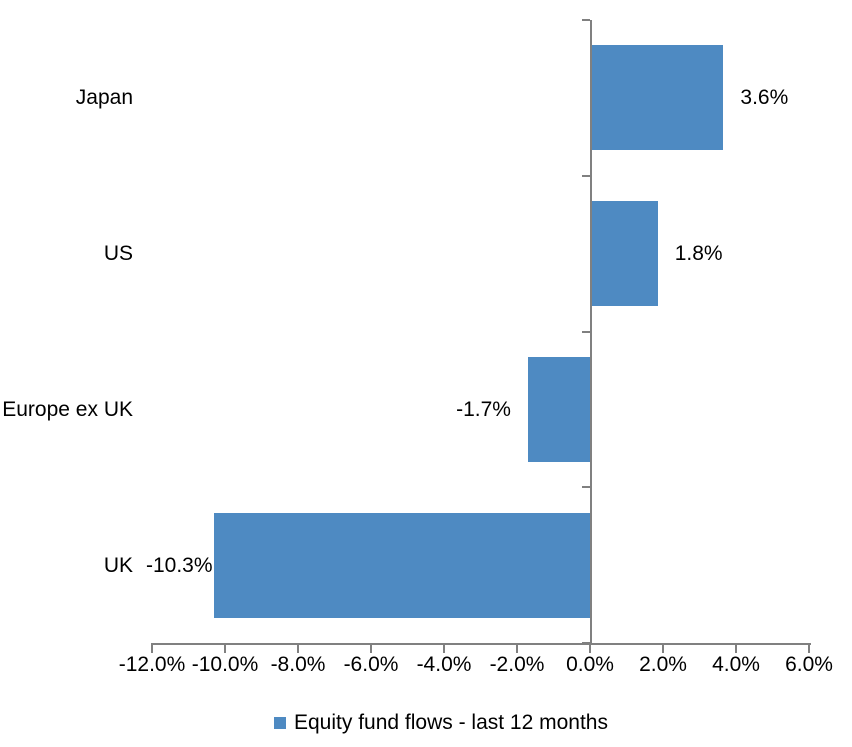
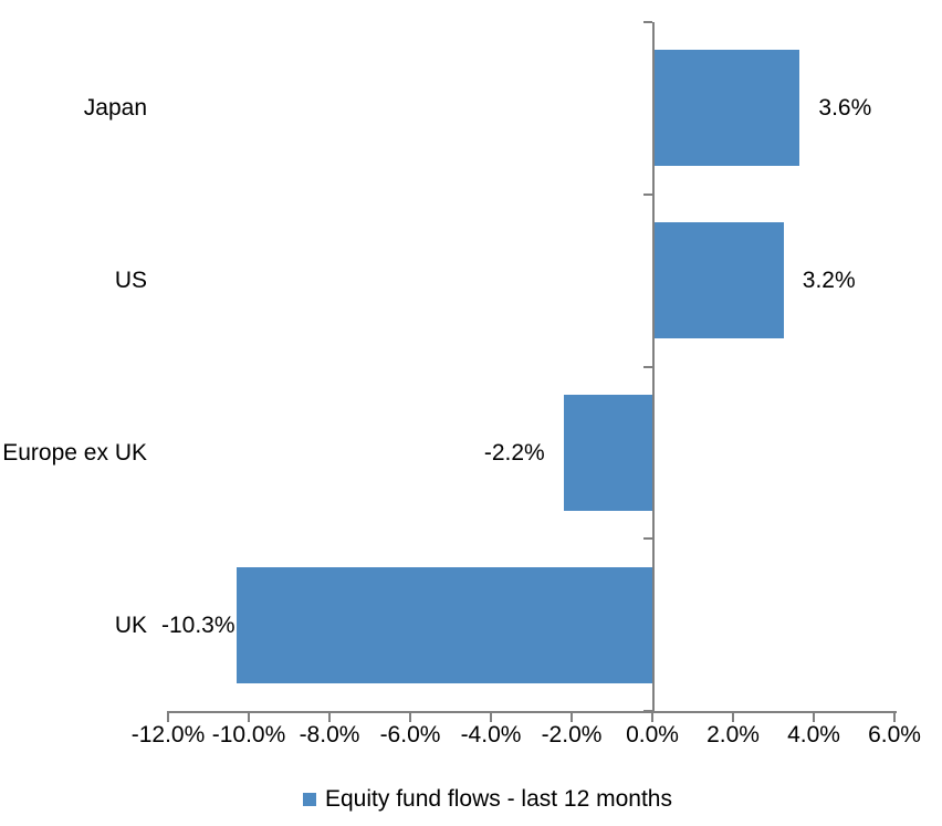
US: 1.8% -> 3.2%
Europe ex UK: -1.7% -> -2.2%
